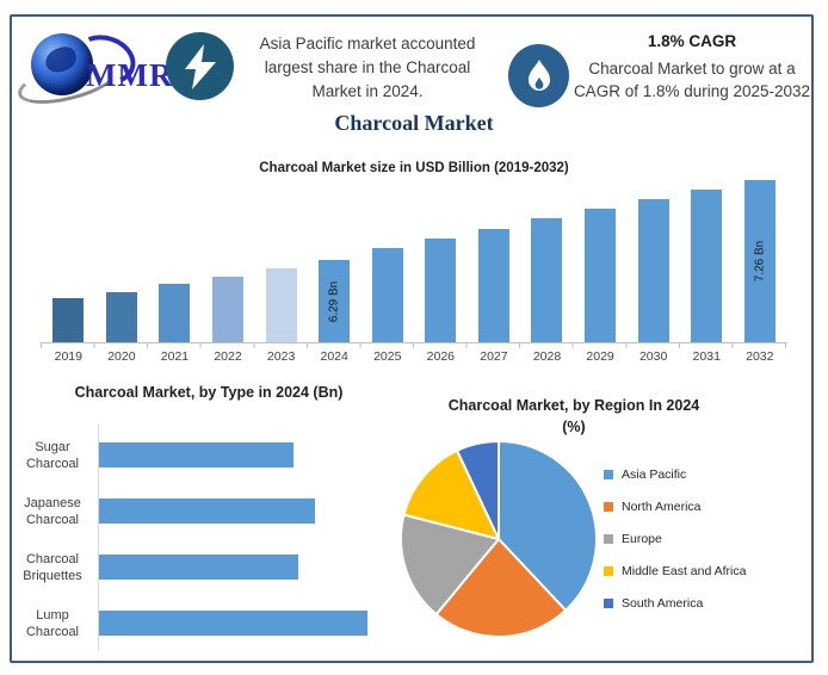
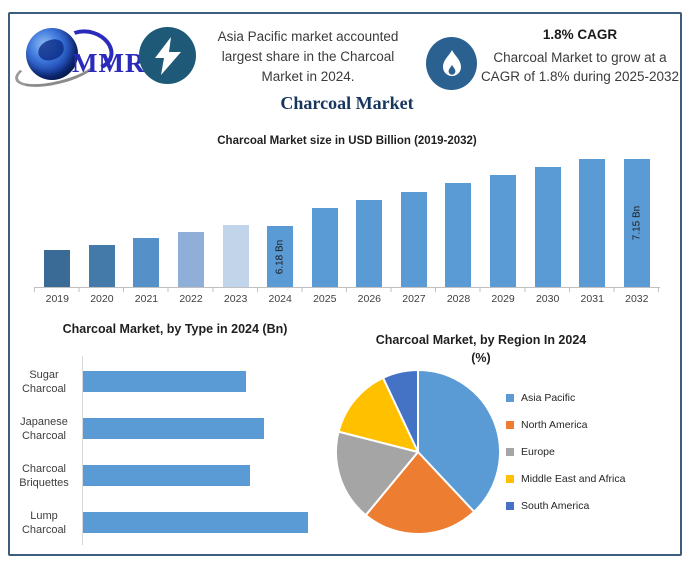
Charcoal Market size in USD Billion (2019-2032)/2024: 6.29 -> 6.18
Charcoal Market size in USD Billion (2019-2032)/2032: 7.26 -> 7.15
